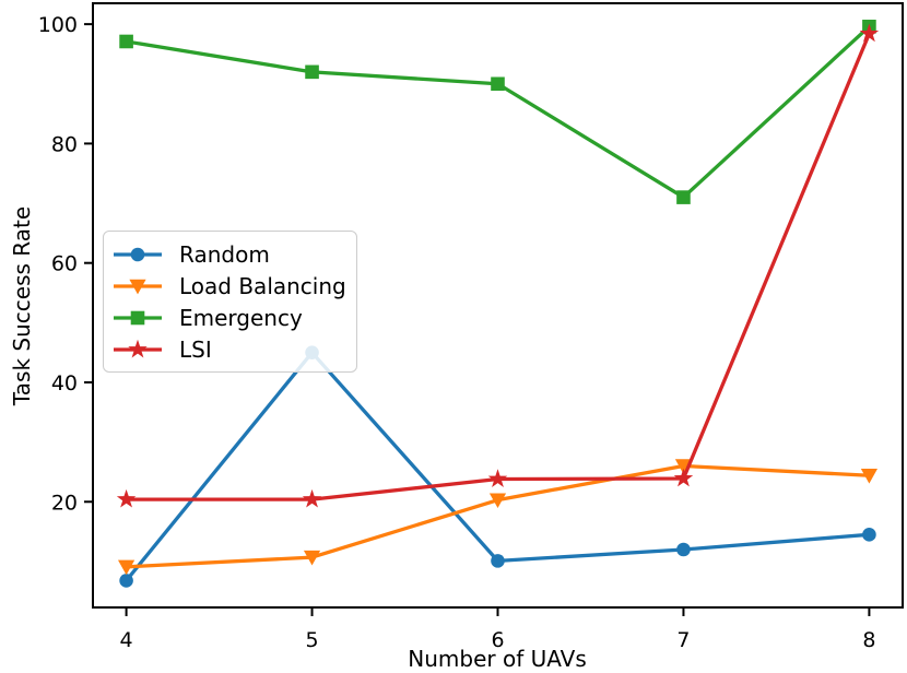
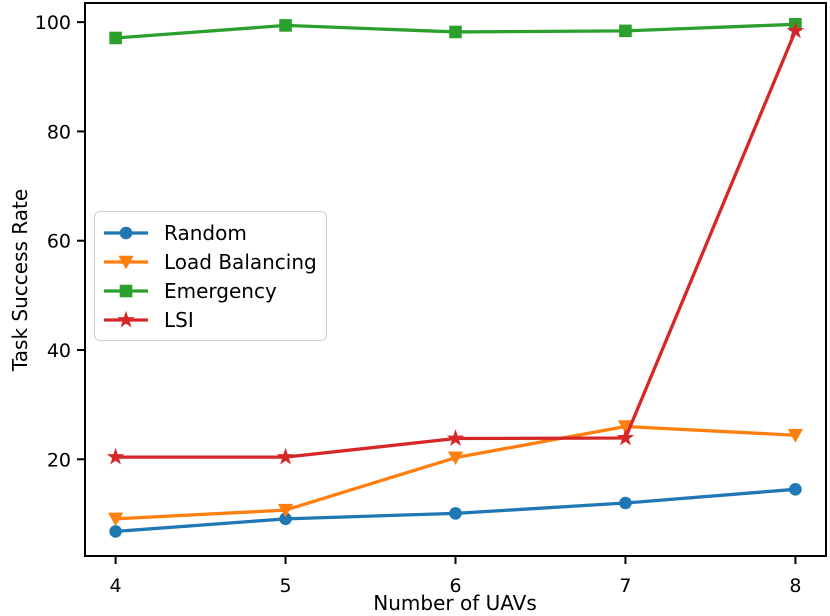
Random/5: 45 -> 9
Emergency/5: 92 -> 99
Emergency/6: 90 -> 98
Emergency/7: 71 -> 98
